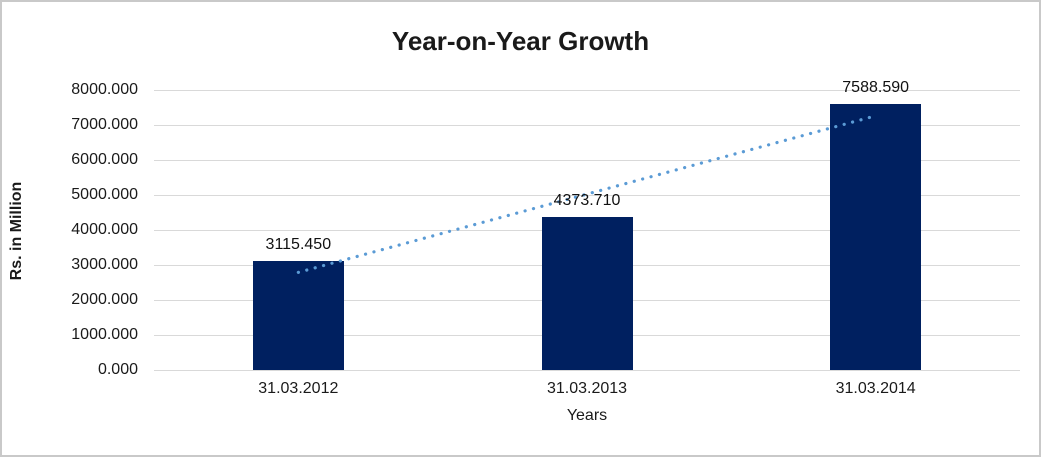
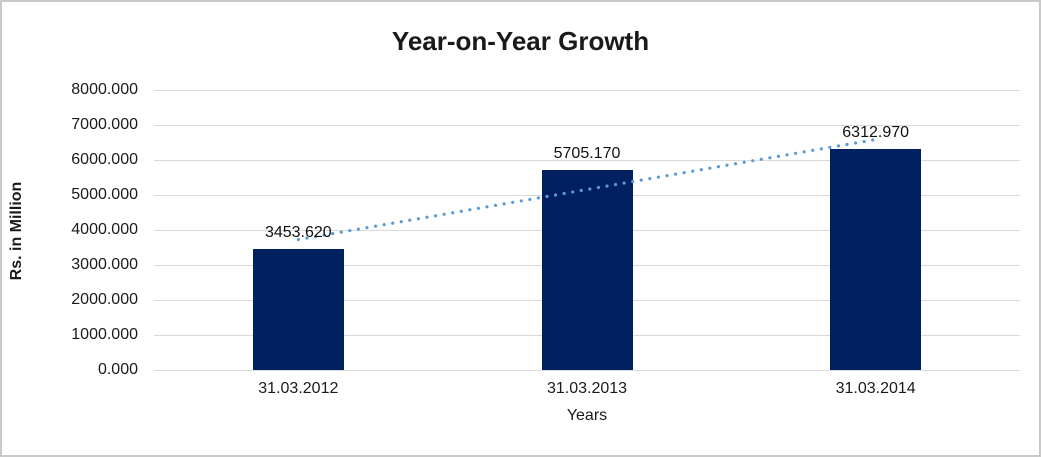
31.03.2012: 3115.450 -> 3453.620
31.03.2013: 4373.710 -> 5705.170
31.03.2014: 7588.590 -> 6312.970
